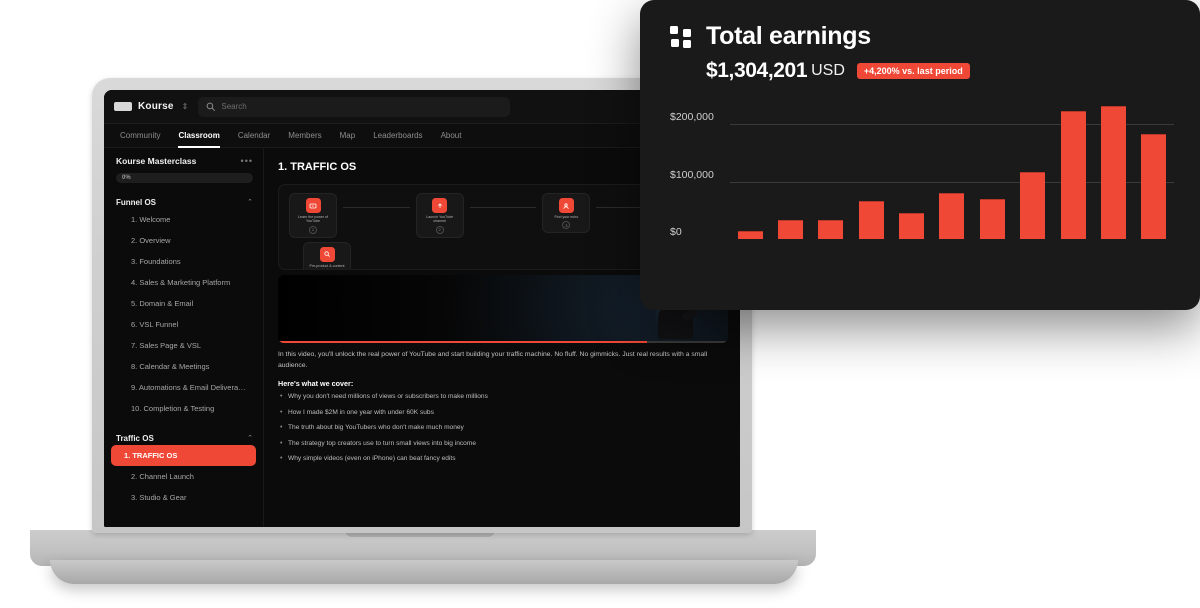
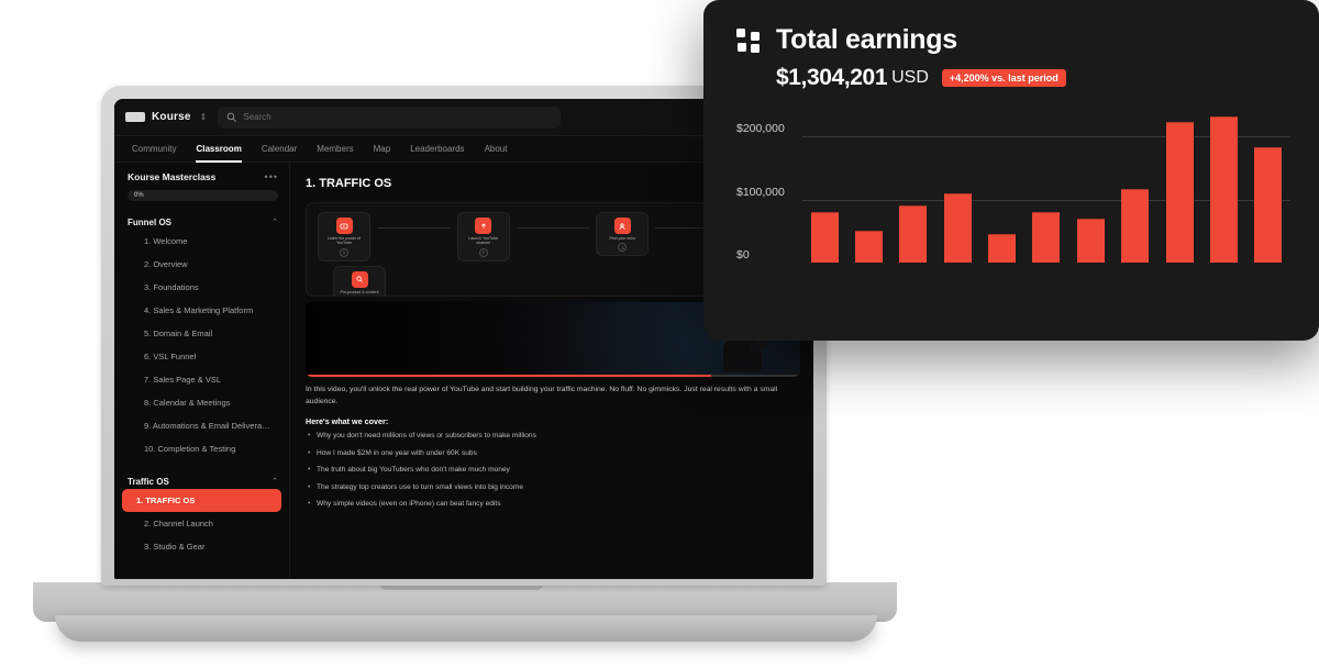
1: $10000 -> $80000
2: $30000 -> $50000
3: $30000 -> $90000
4: $70000 -> $110000
